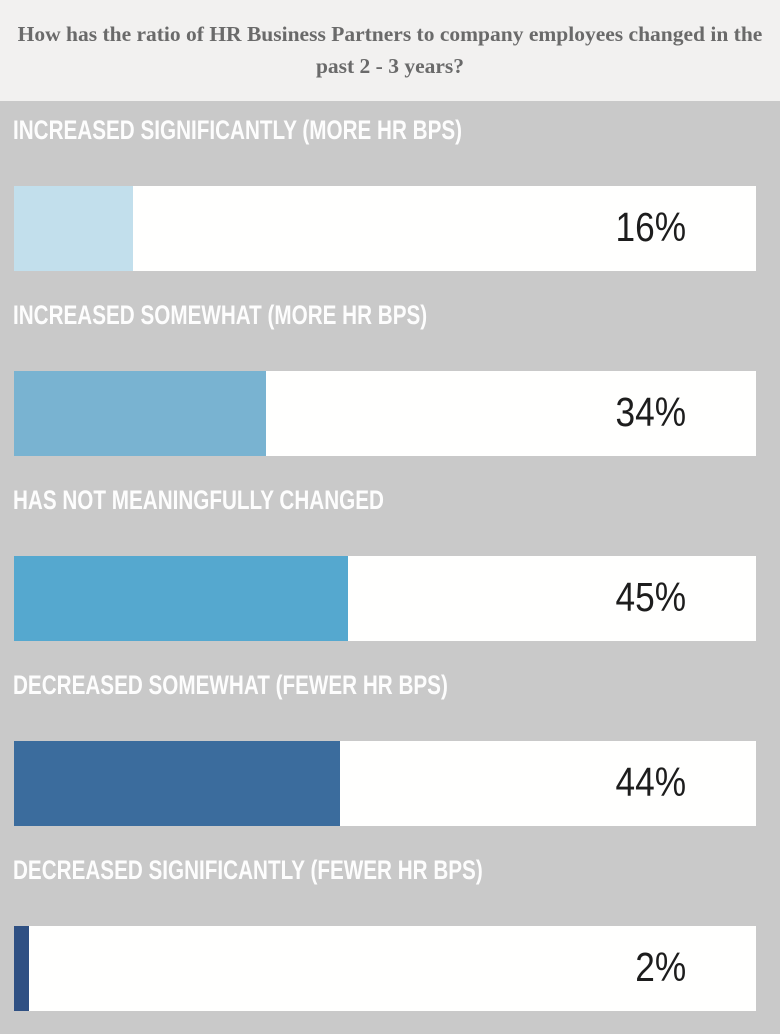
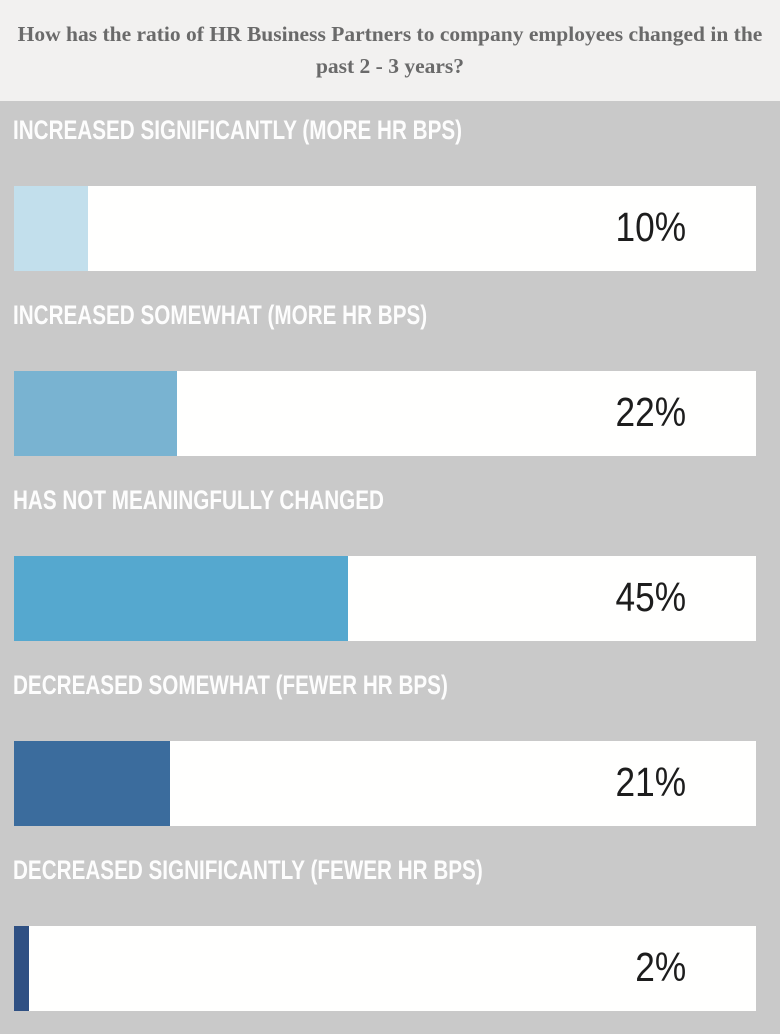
INCREASED SIGNIFICANTLY (MORE HR BPS): 16% -> 10%
INCREASED SOMEWHAT (MORE HR BPS): 34% -> 22%
DECREASED SOMEWHAT (FEWER HR BPS): 44% -> 21%
